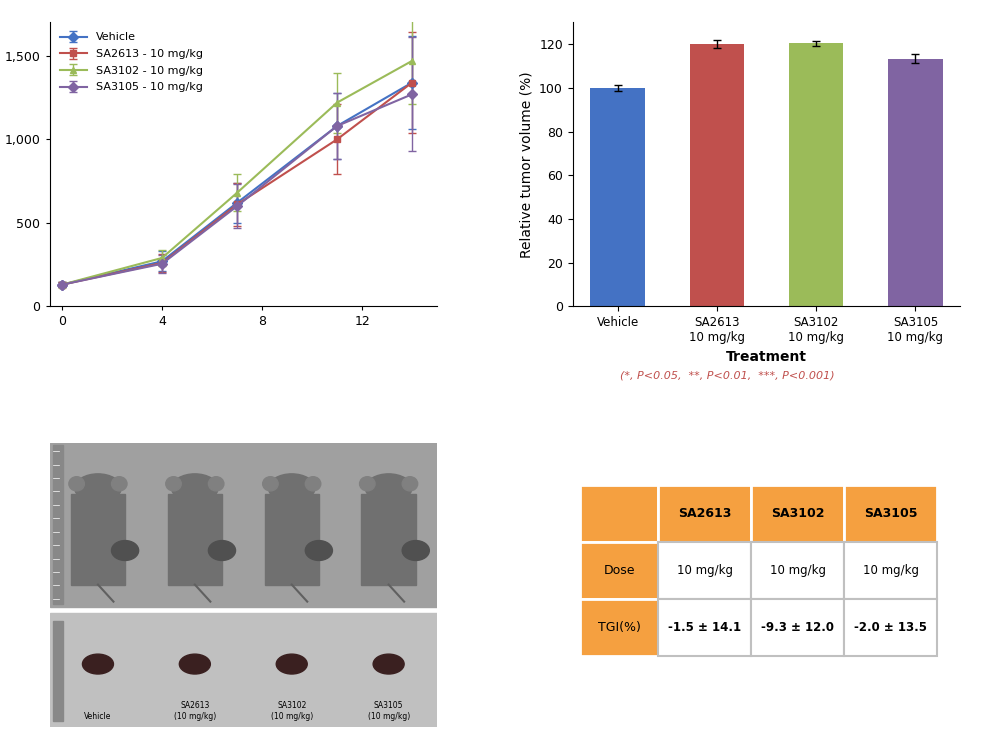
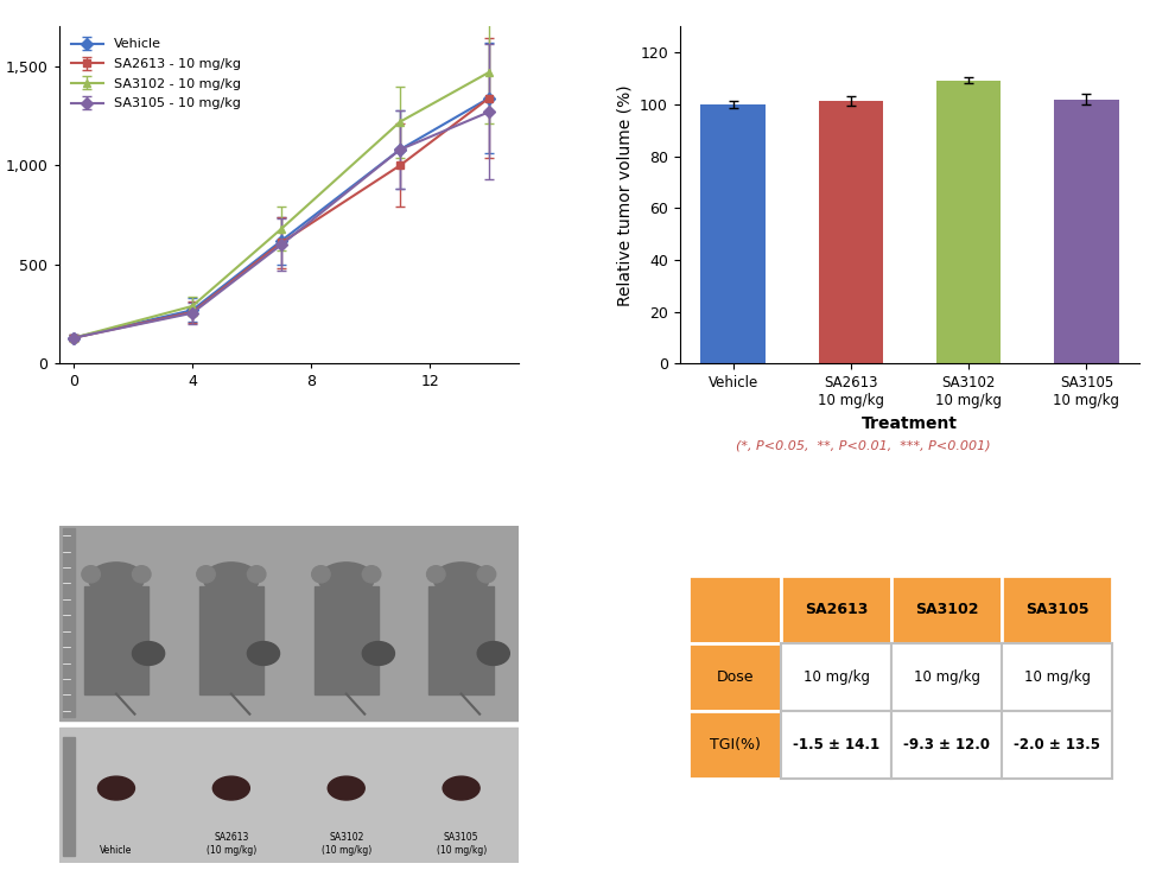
SA2613 10 mg/kg: 120.0 -> 101.5
SA3102 10 mg/kg: 120.5 -> 109.3
SA3105 10 mg/kg: 113.5 -> 102.0
